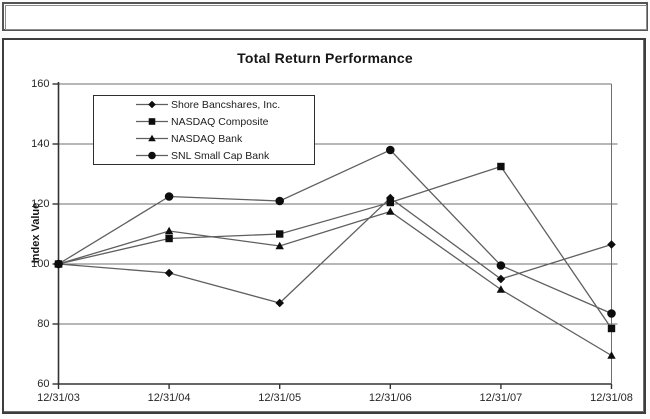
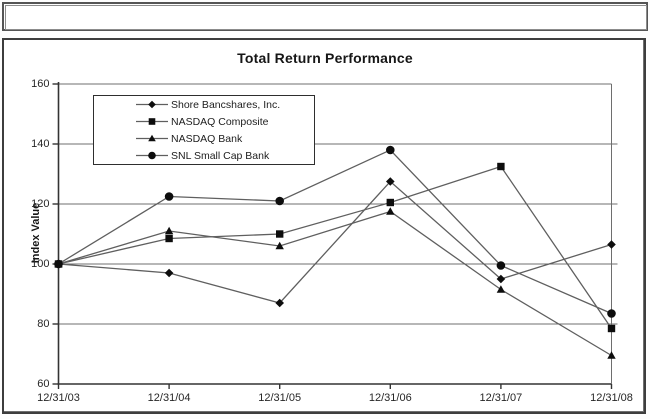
Shore Bancshares, Inc./12/31/06: 122 -> 128
